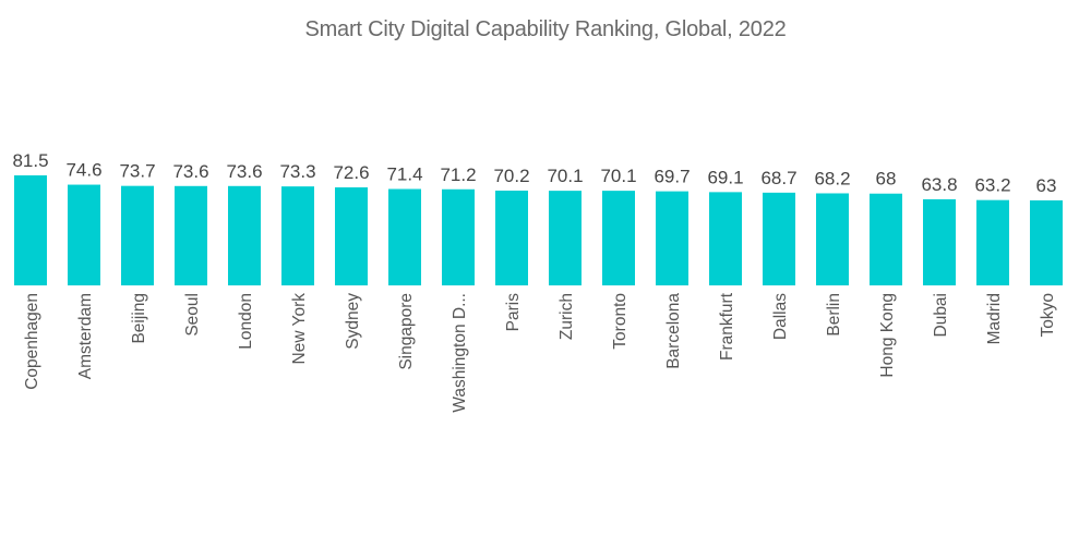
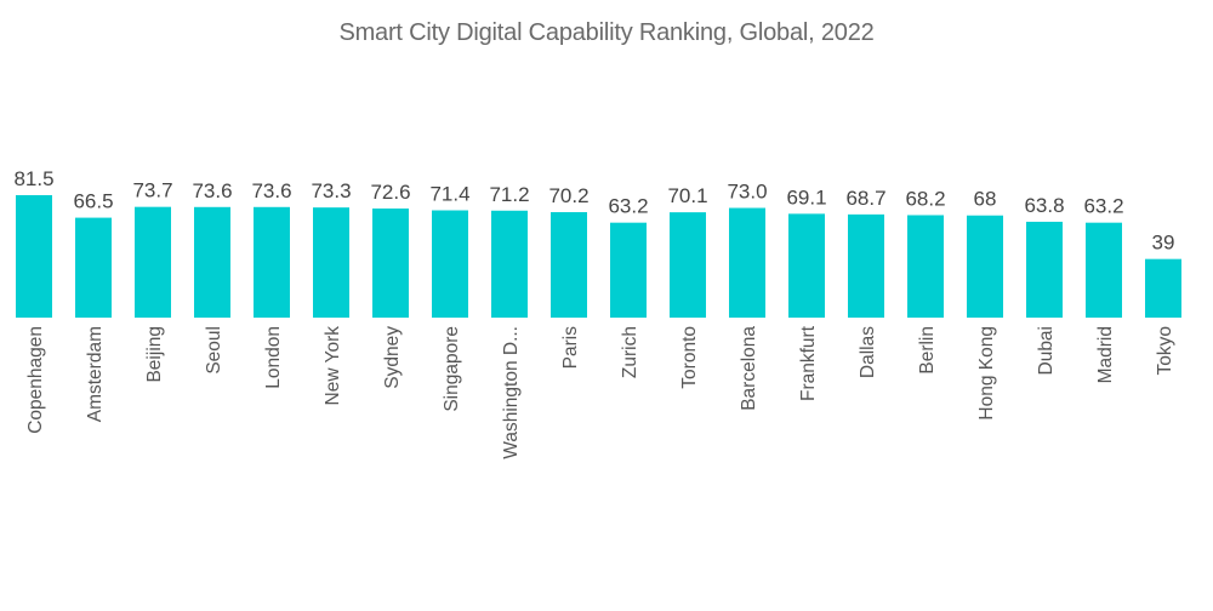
Amsterdam: 74.6 -> 66.5
Zurich: 70.1 -> 63.2
Barcelona: 69.7 -> 73.0
Tokyo: 63 -> 39
